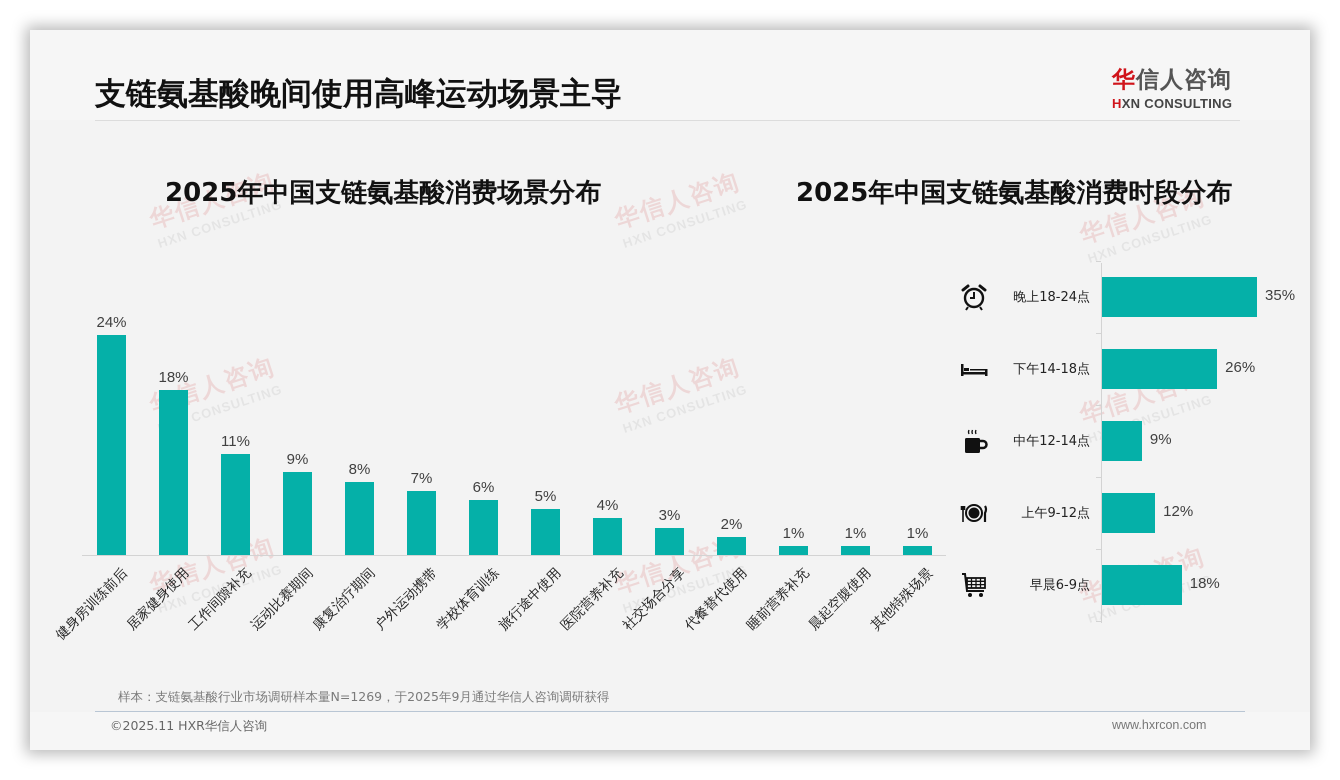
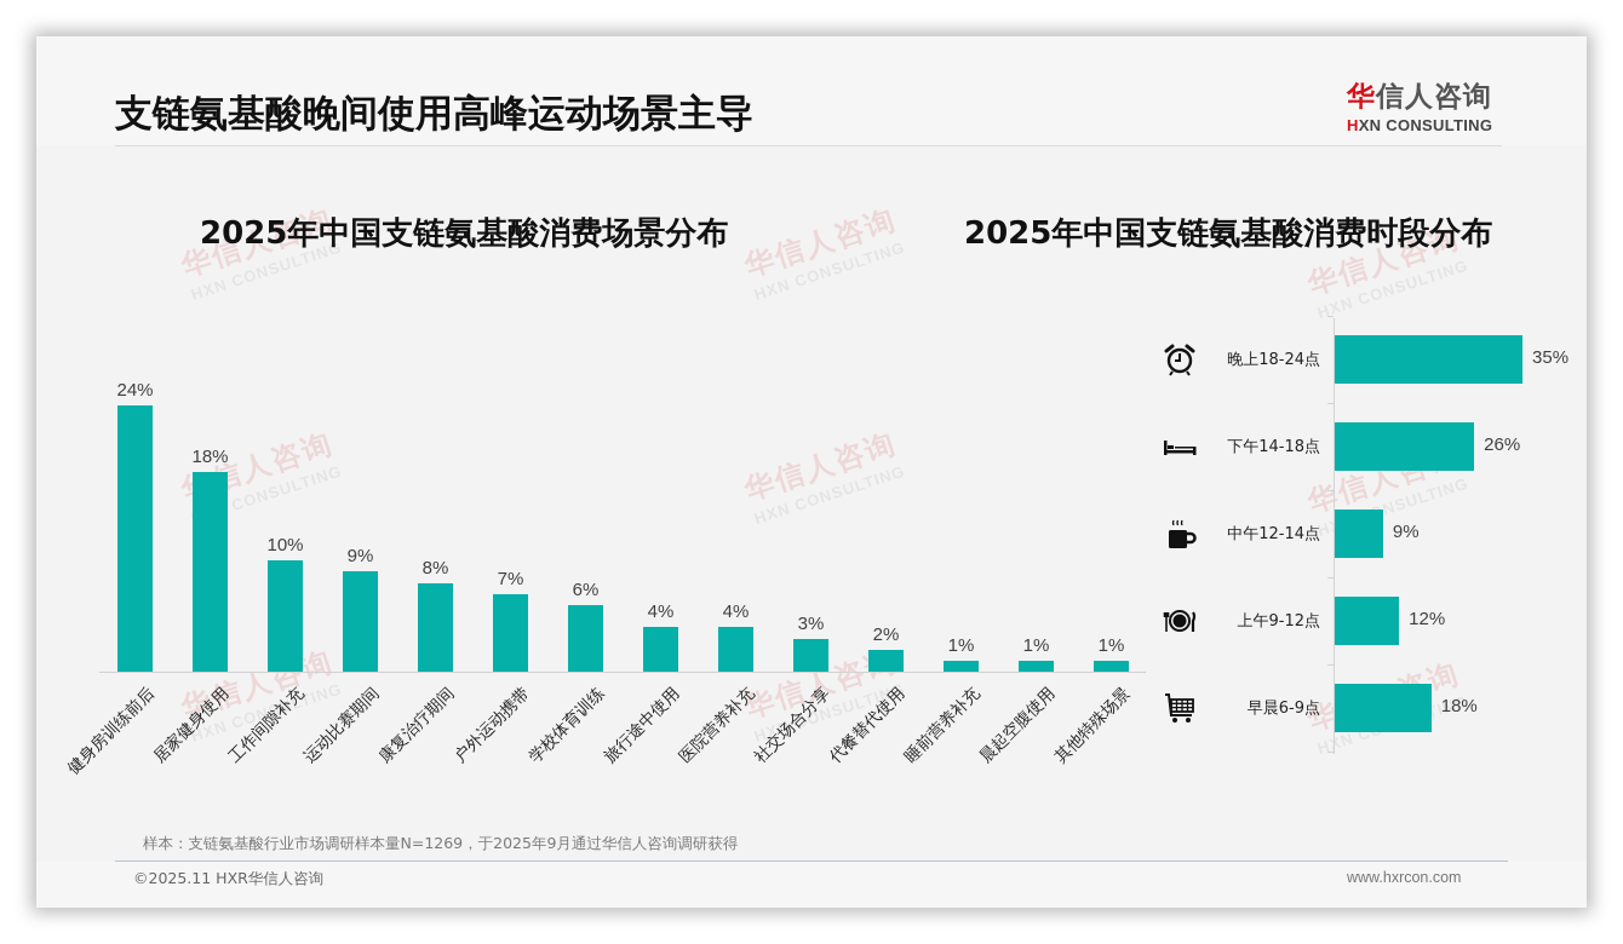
2025年中国支链氨基酸消费场景分布/工作间隙补充: 11% -> 10%
2025年中国支链氨基酸消费场景分布/旅行途中使用: 5% -> 4%
